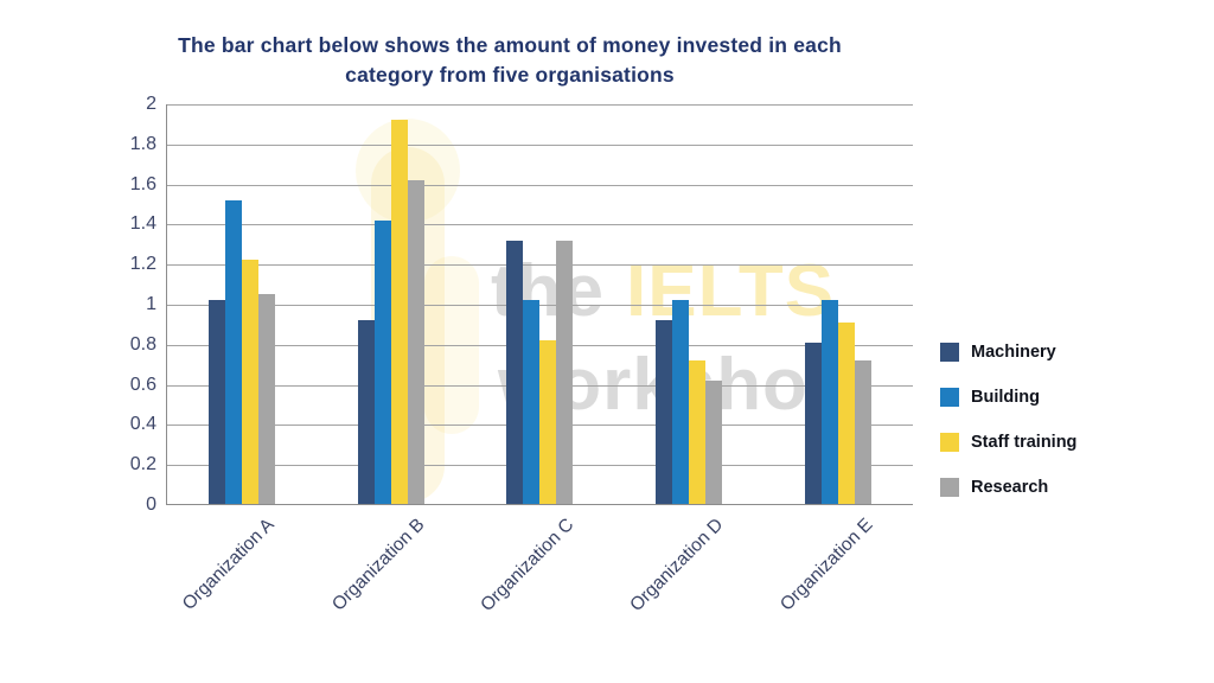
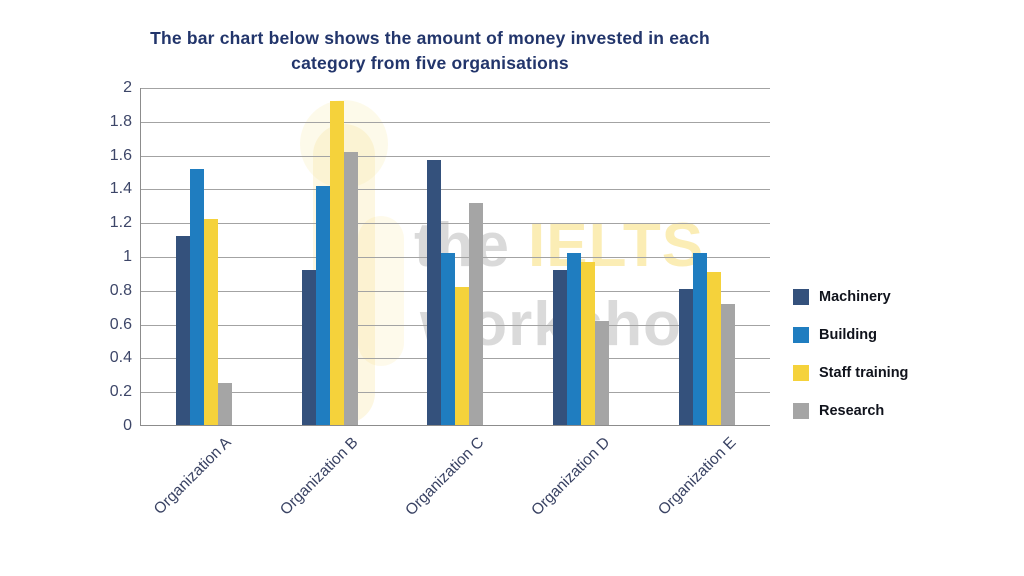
Machinery/Organization A: 1.02 -> 1.12
Research/Organization A: 1.05 -> 0.25
Machinery/Organization C: 1.32 -> 1.57
Staff training/Organization D: 0.72 -> 0.97
